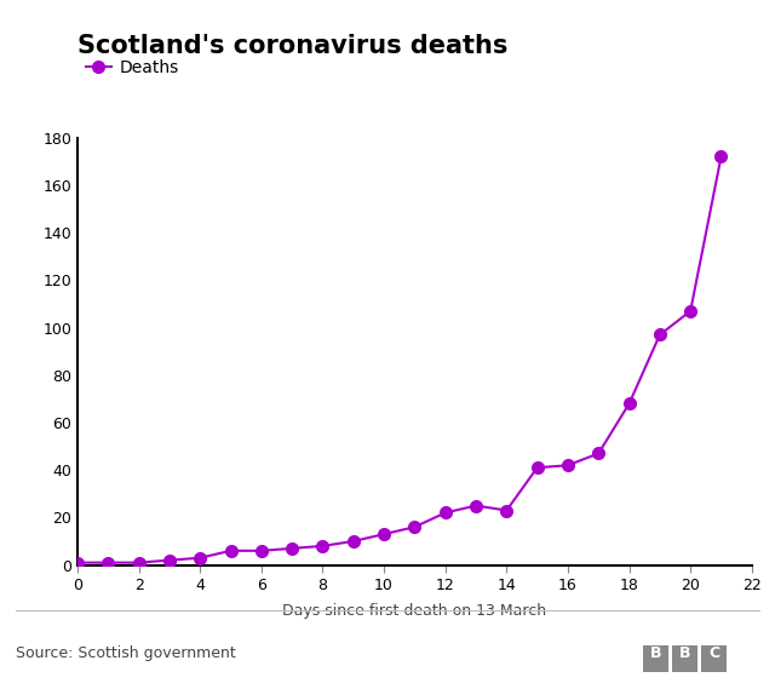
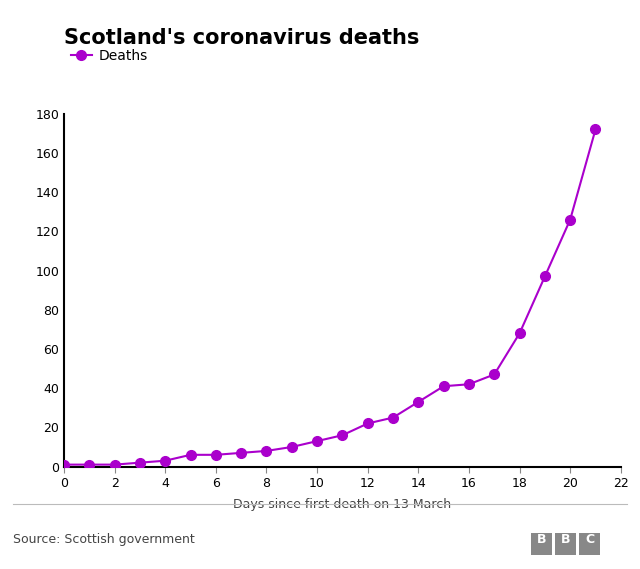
14: 23 -> 33
20: 107 -> 126
